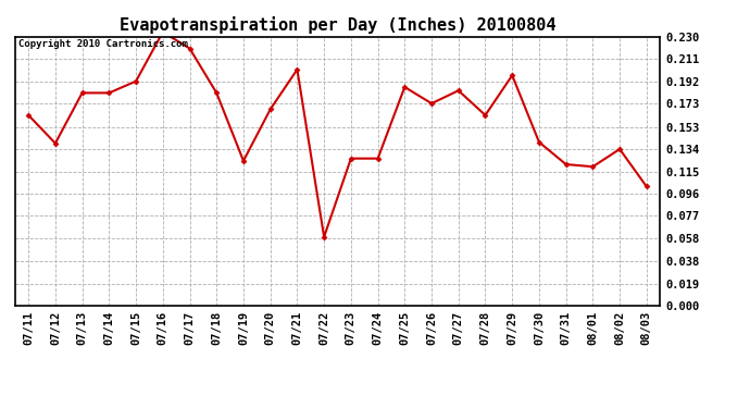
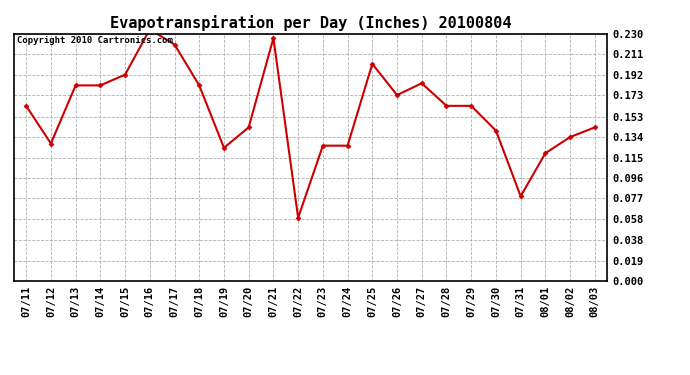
07/12: 0.139 -> 0.128
07/20: 0.168 -> 0.143
07/21: 0.202 -> 0.226
07/25: 0.187 -> 0.202
07/29: 0.197 -> 0.163
07/31: 0.121 -> 0.079
08/03: 0.102 -> 0.143
